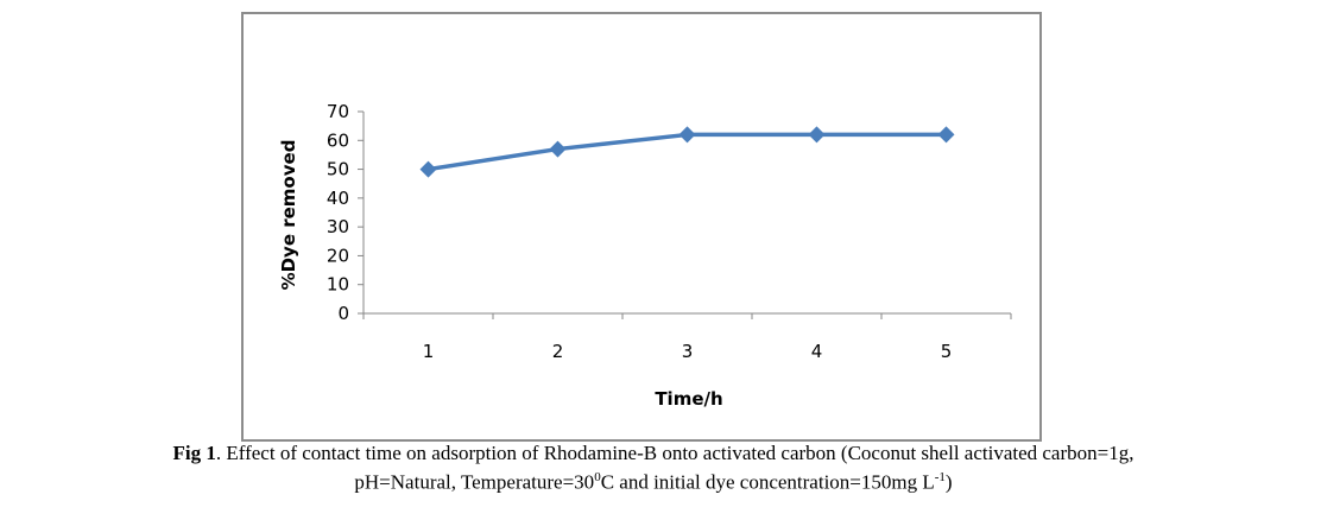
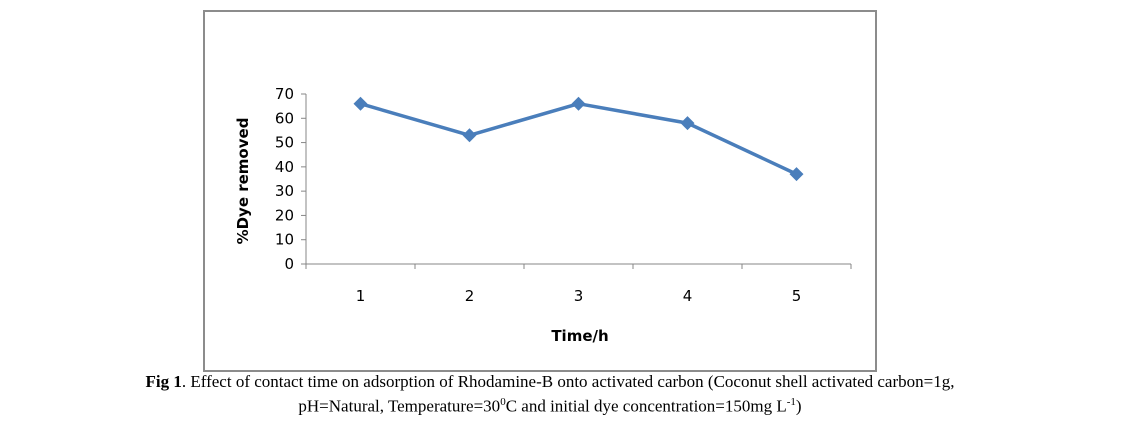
1: 50 -> 66
2: 57 -> 53
3: 62 -> 66
4: 62 -> 58
5: 62 -> 37
